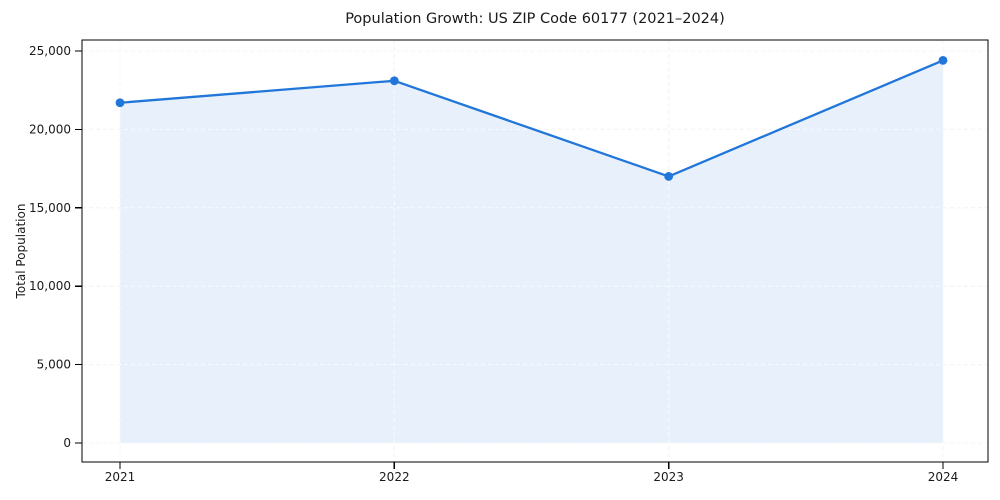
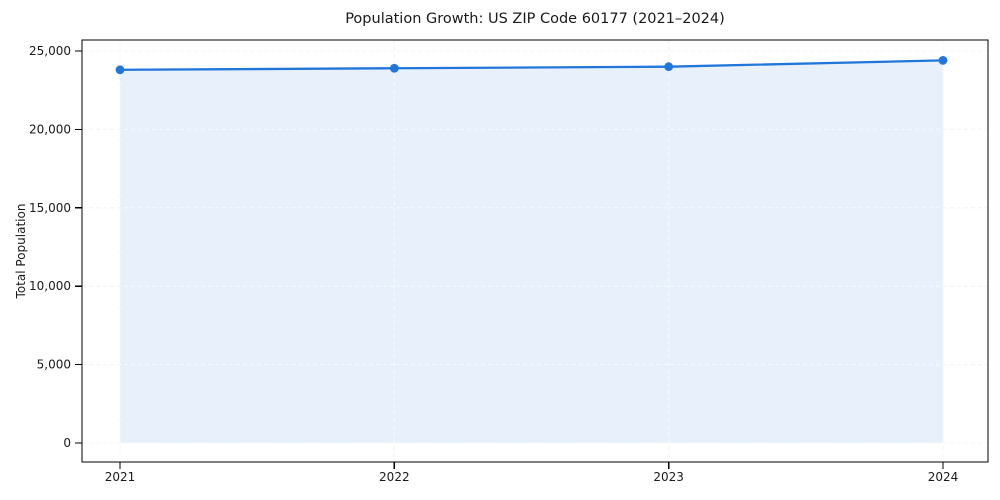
2021: 21700 -> 23800
2022: 23100 -> 23900
2023: 17000 -> 24000
